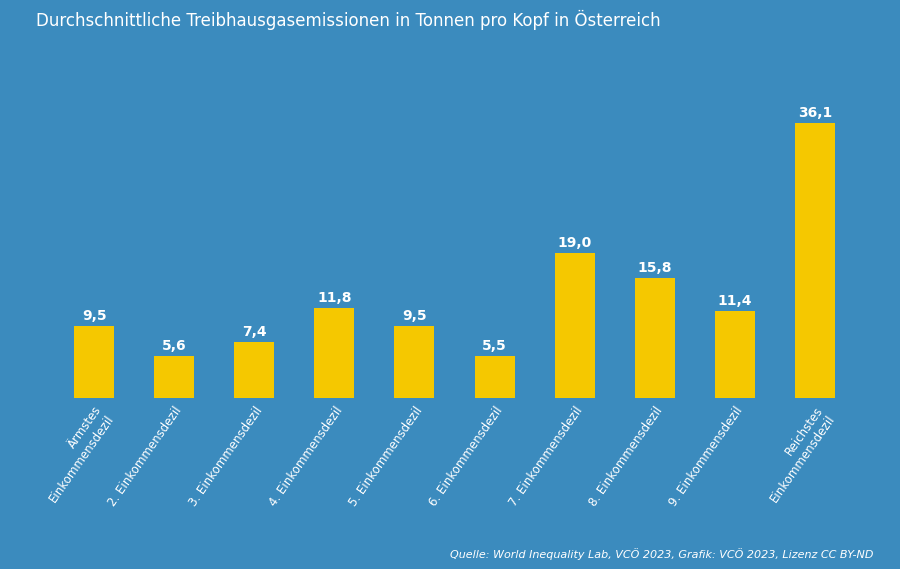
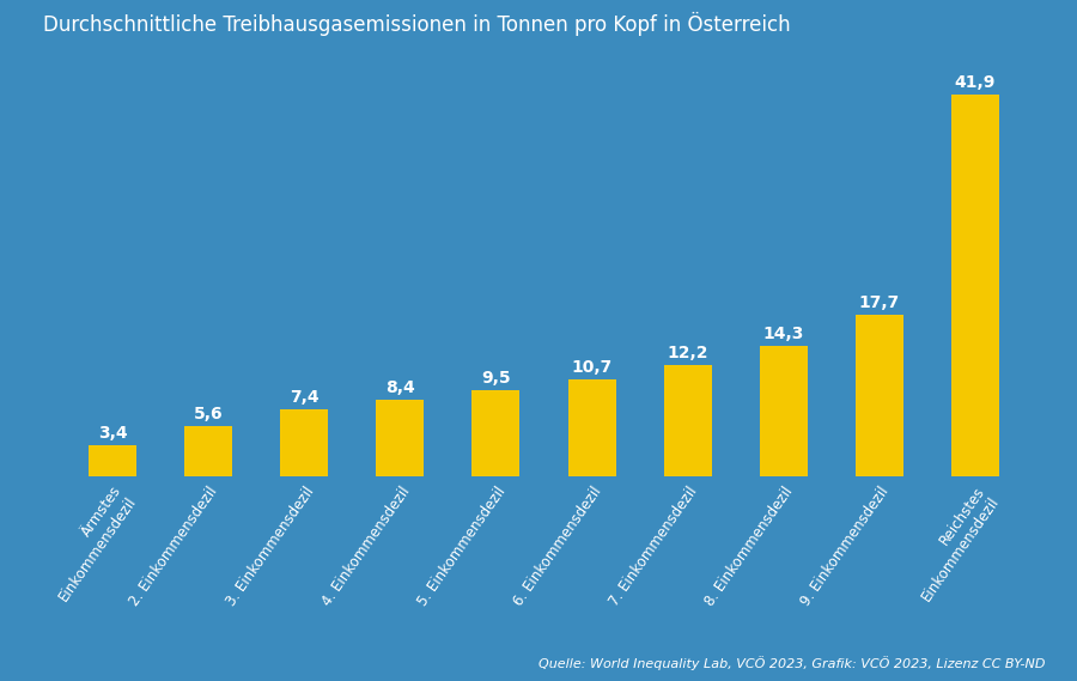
Ärmstes Einkommensdezil: 9,5 -> 3,4
4. Einkommensdezil: 11,8 -> 8,4
6. Einkommensdezil: 5,5 -> 10,7
7. Einkommensdezil: 19,0 -> 12,2
8. Einkommensdezil: 15,8 -> 14,3
9. Einkommensdezil: 11,4 -> 17,7
Reichstes Einkommensdezil: 36,1 -> 41,9
